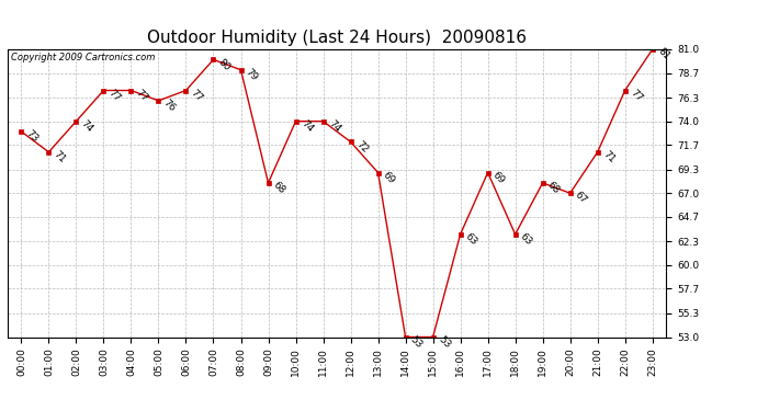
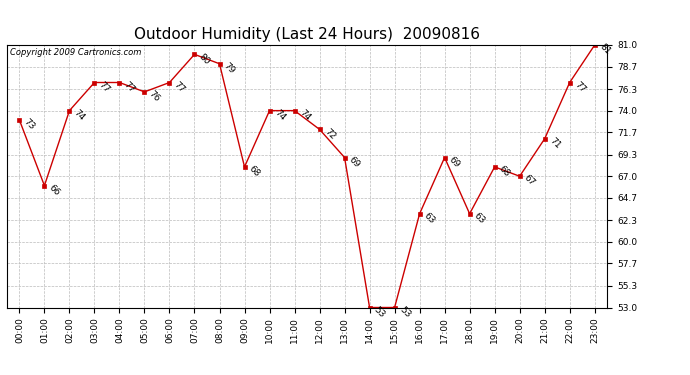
01:00: 71 -> 66
